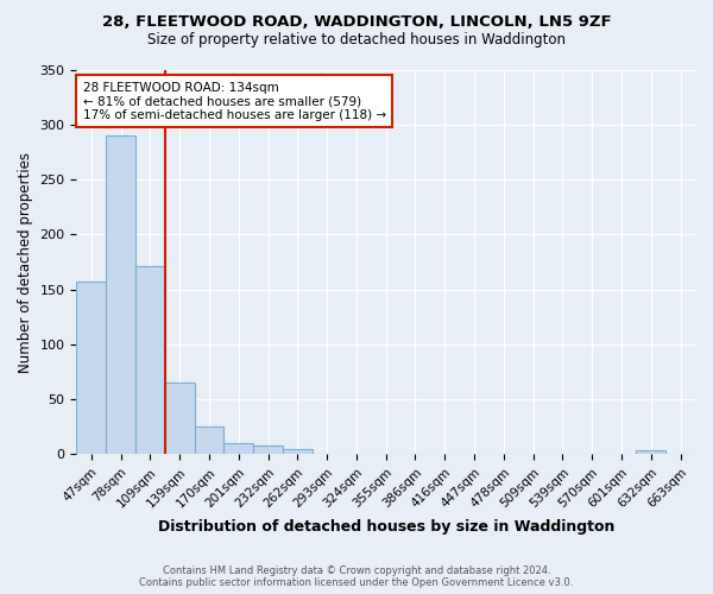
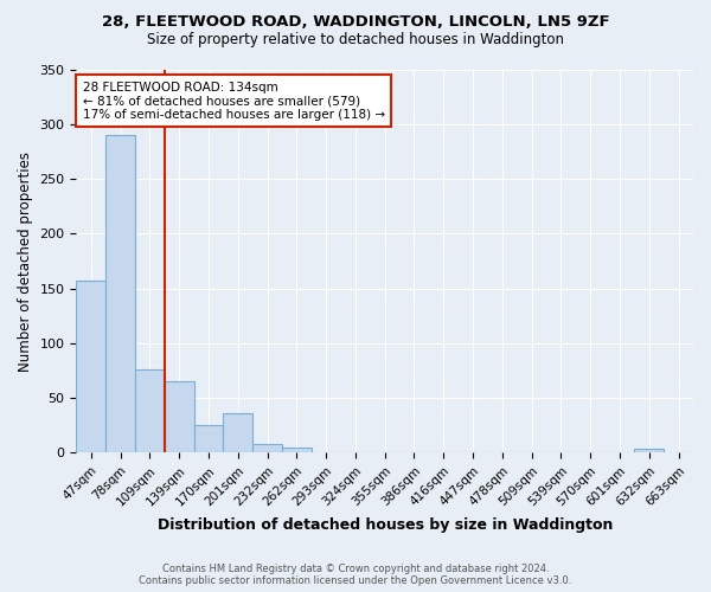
109sqm: 171 -> 76
201sqm: 10 -> 36
